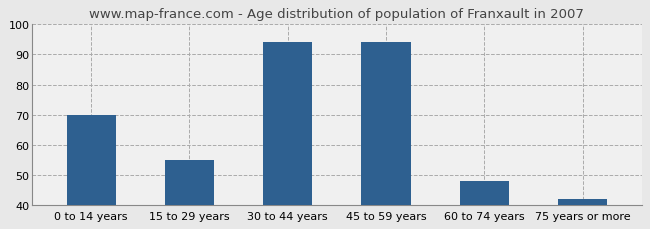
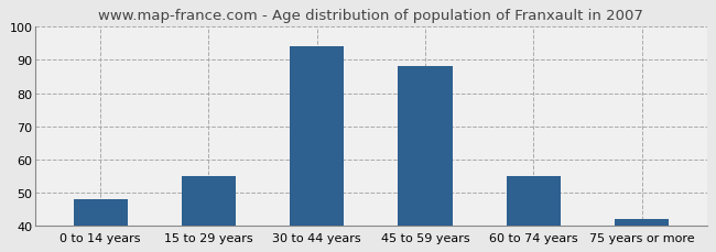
0 to 14 years: 70 -> 48
45 to 59 years: 94 -> 88
60 to 74 years: 48 -> 55
